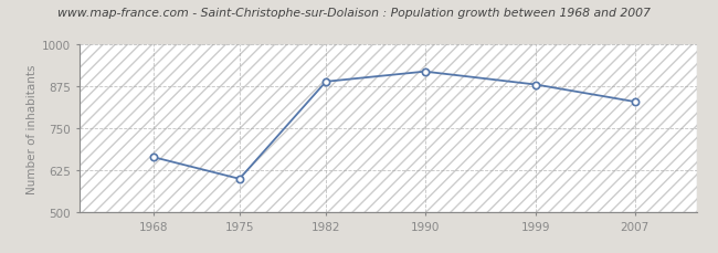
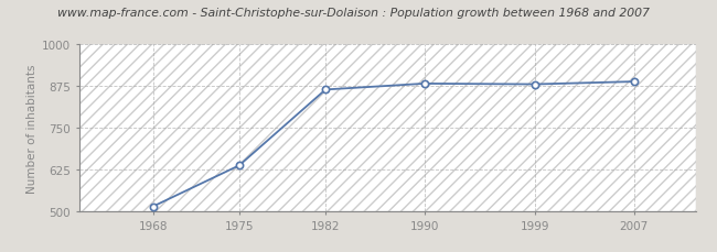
1968: 665 -> 515
1975: 600 -> 638
1982: 890 -> 865
1990: 920 -> 883
2007: 830 -> 889
